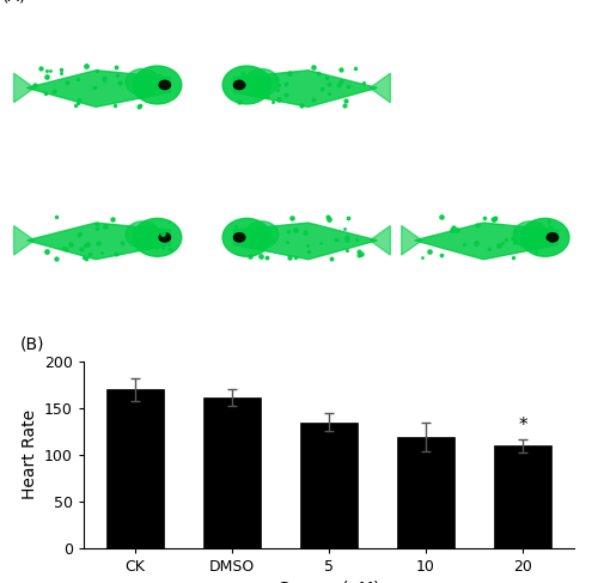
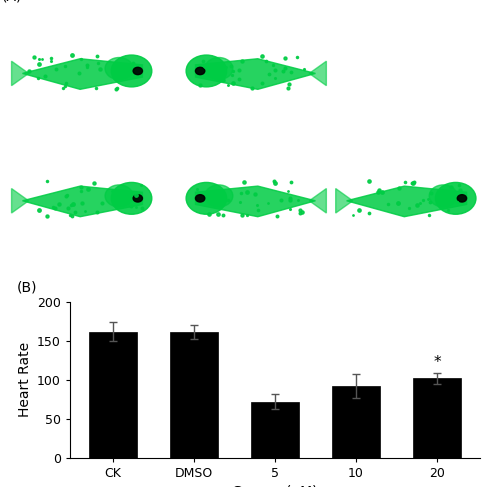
CK: 170 -> 162
5: 135 -> 72
10: 119 -> 92
20: 110 -> 102
